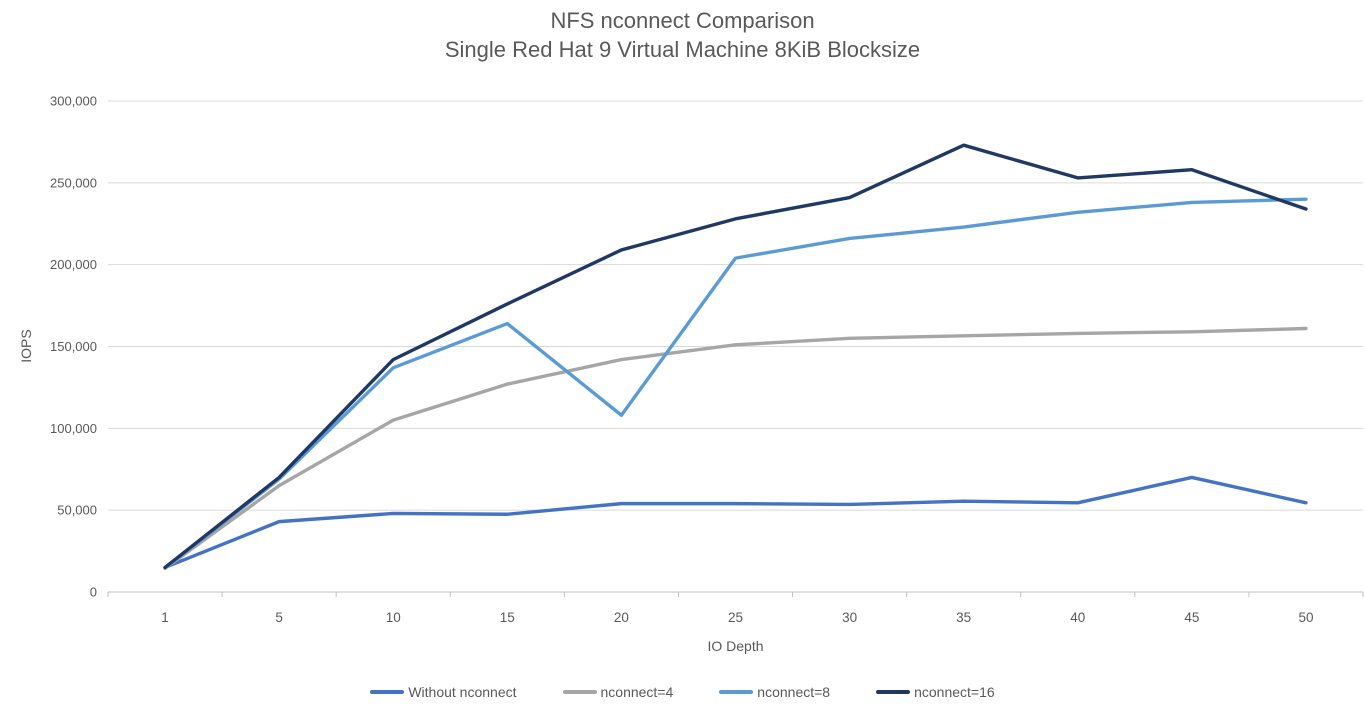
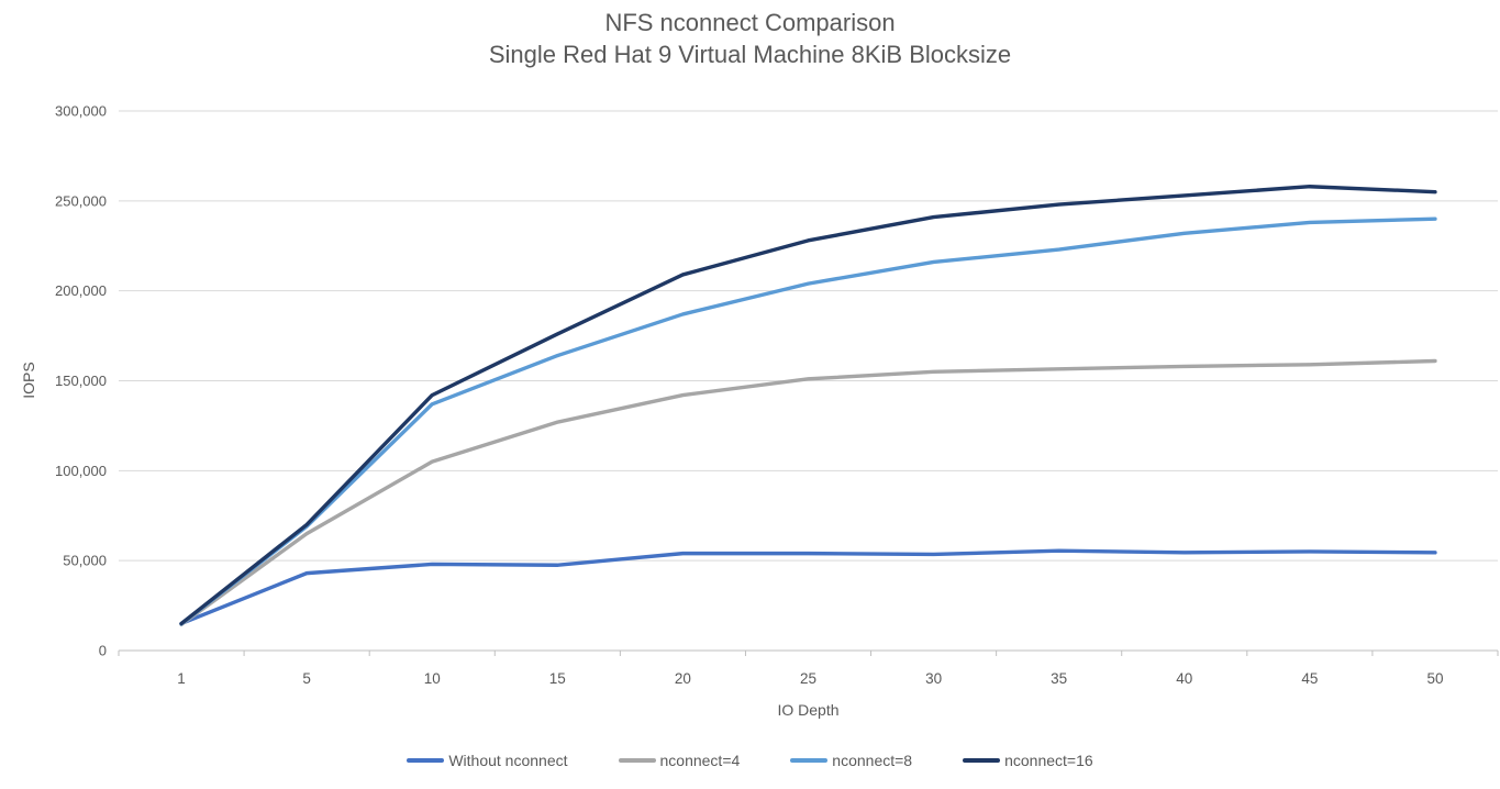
nconnect=8/20: 108000 -> 187000
nconnect=16/35: 273000 -> 248000
Without nconnect/45: 70000 -> 55000
nconnect=16/50: 234000 -> 255000
